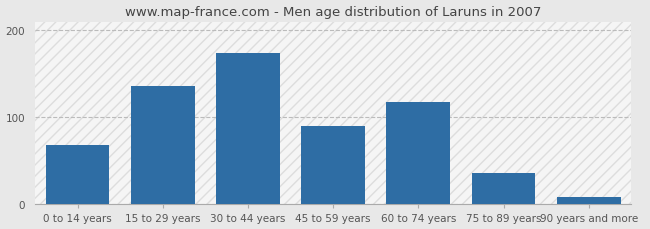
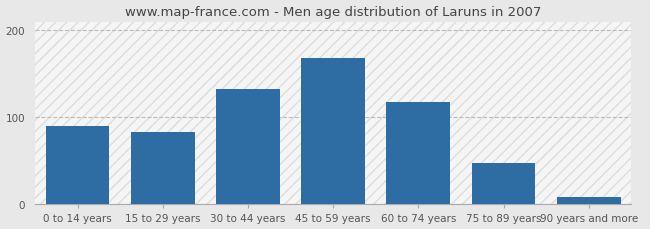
0 to 14 years: 68 -> 90
15 to 29 years: 136 -> 83
30 to 44 years: 174 -> 133
45 to 59 years: 90 -> 168
75 to 89 years: 36 -> 47
